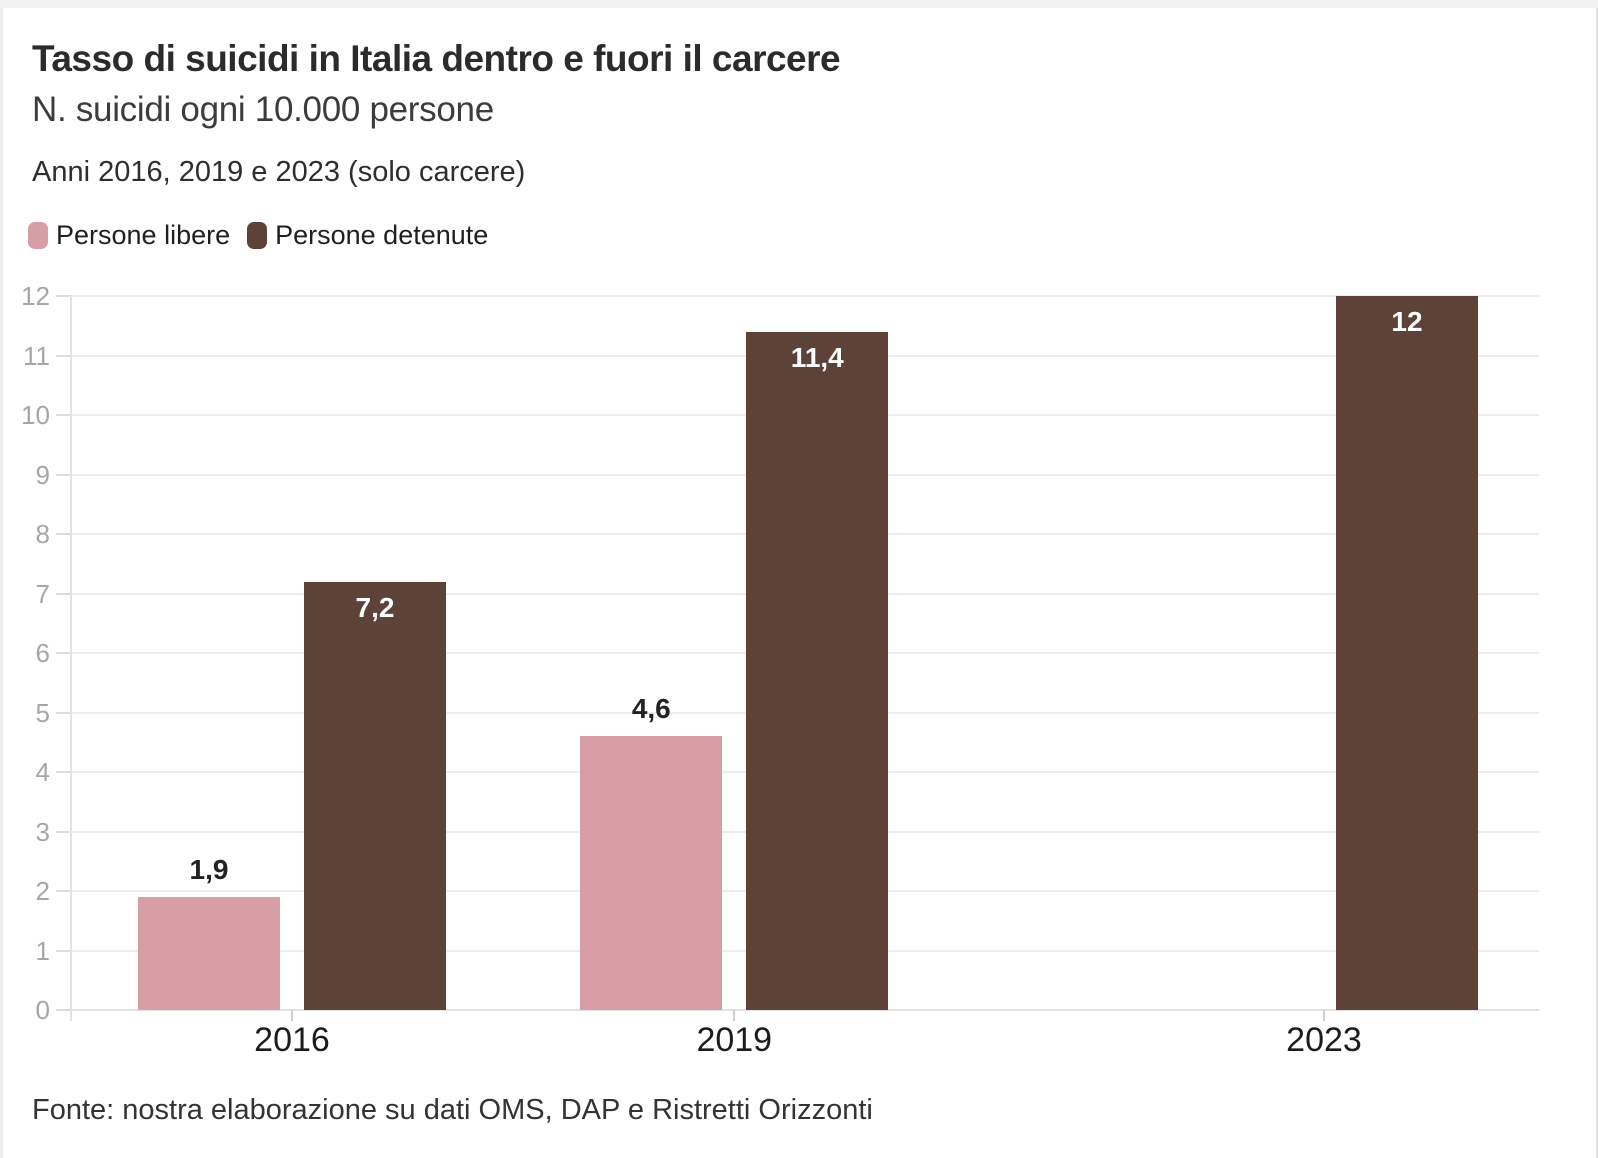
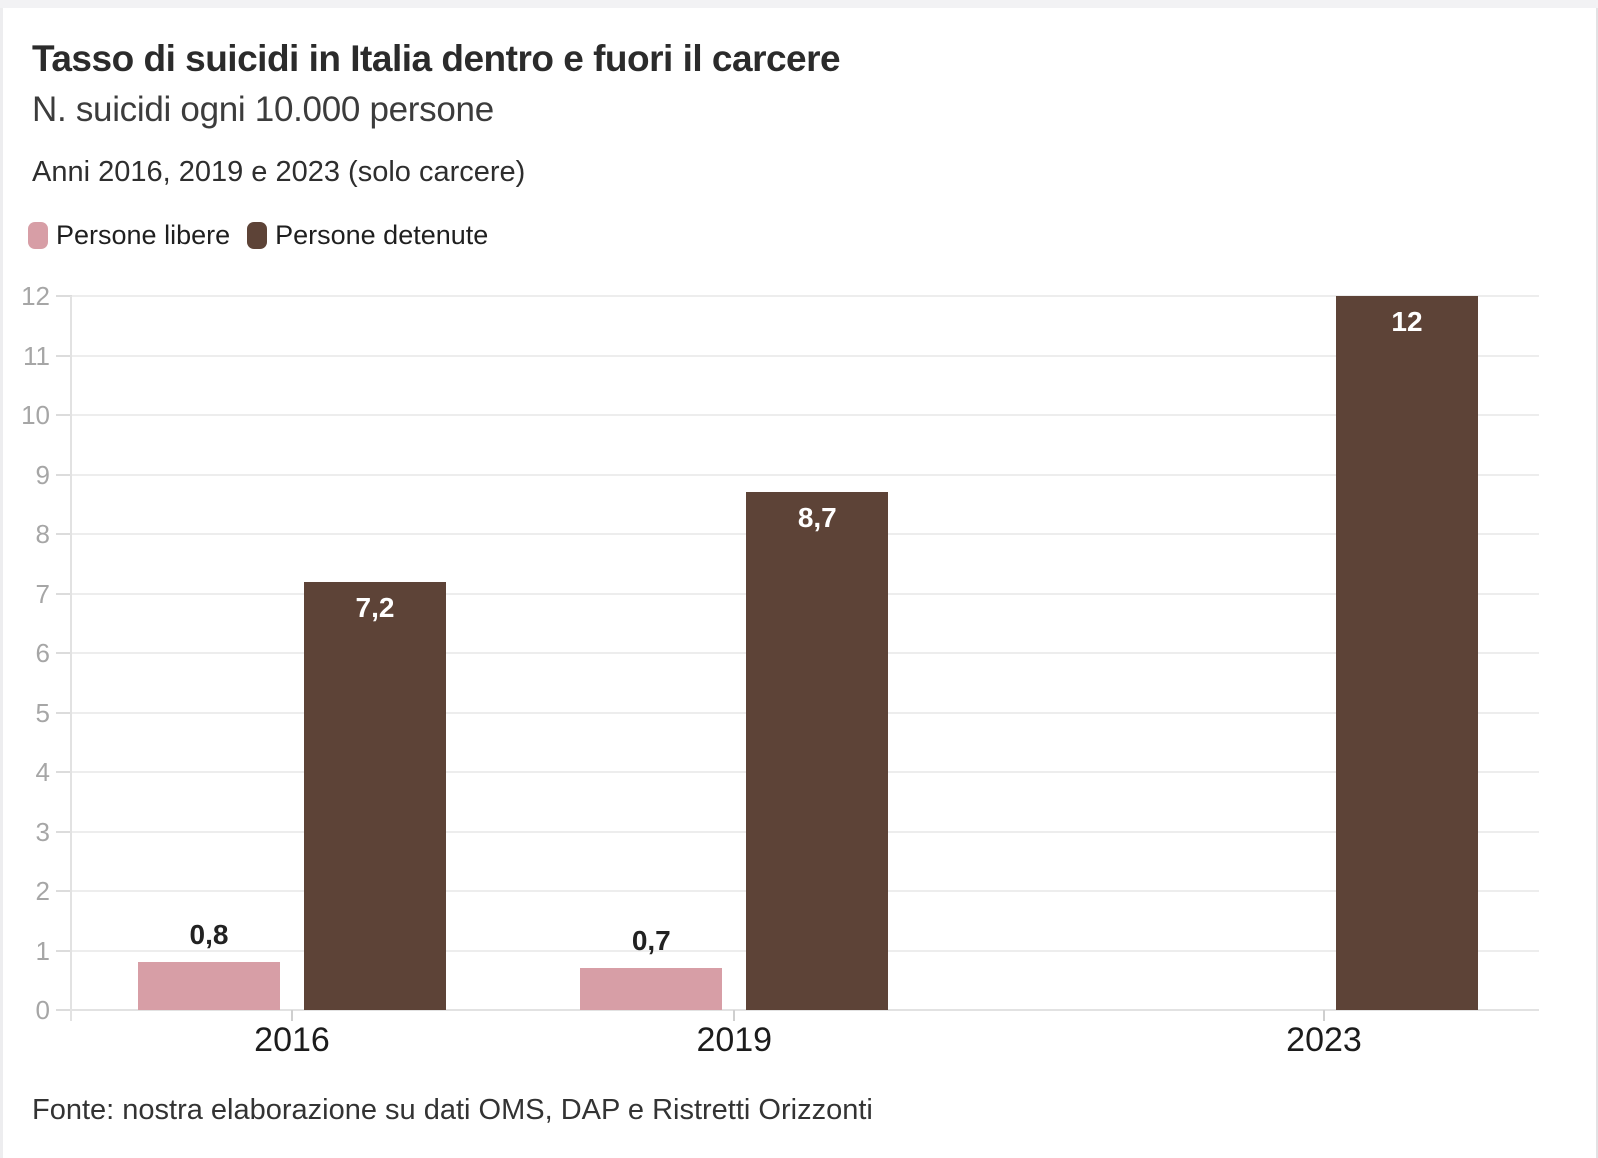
Persone libere/2016: 1,9 -> 0,8
Persone libere/2019: 4,6 -> 0,7
Persone detenute/2019: 11,4 -> 8,7
